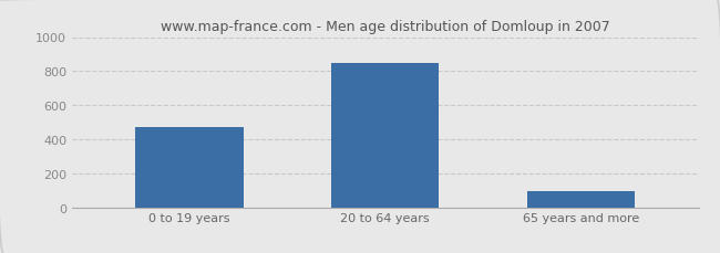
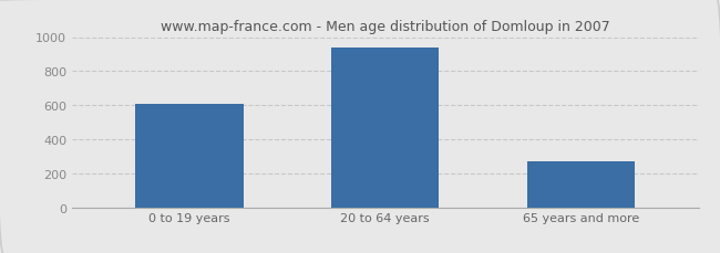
0 to 19 years: 470 -> 610
20 to 64 years: 850 -> 940
65 years and more: 100 -> 270
